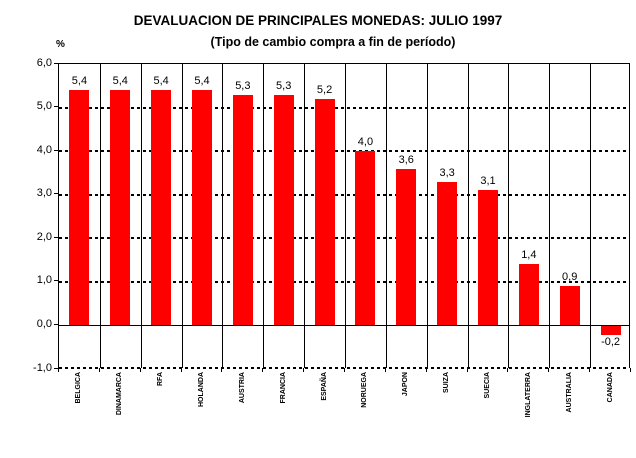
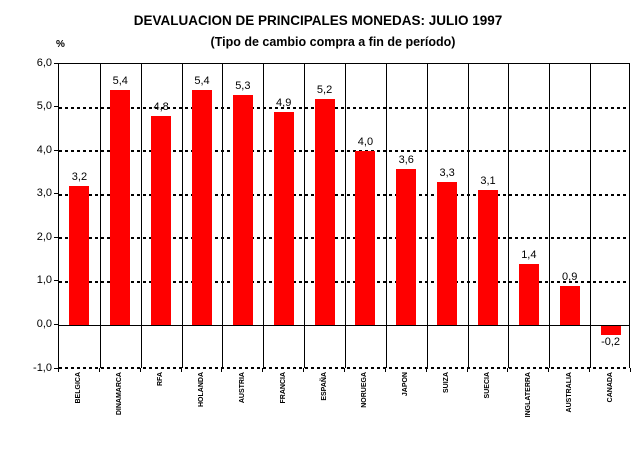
BELGICA: 5,4 -> 3,2
RFA: 5,4 -> 4,8
FRANCIA: 5,3 -> 4,9
